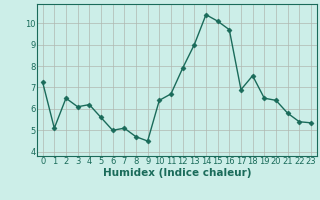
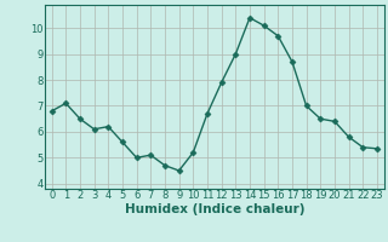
0: 7.25 -> 6.80
1: 5.10 -> 7.10
10: 6.40 -> 5.20
17: 6.90 -> 8.70
18: 7.55 -> 7.00
